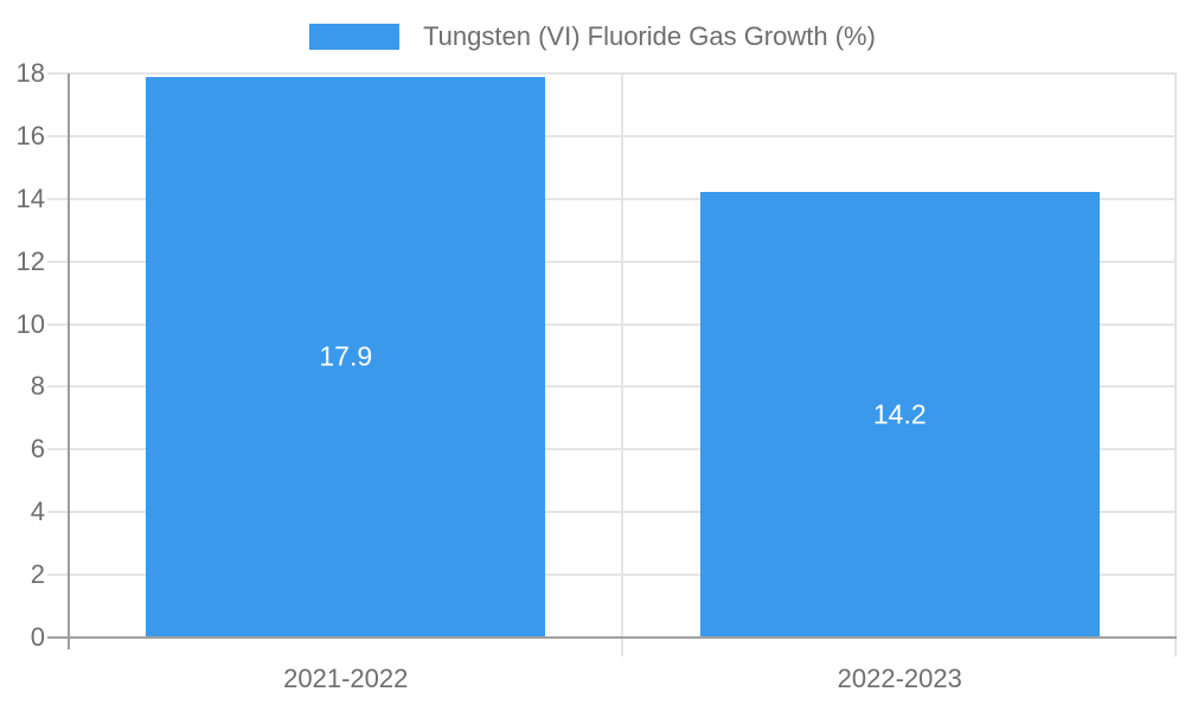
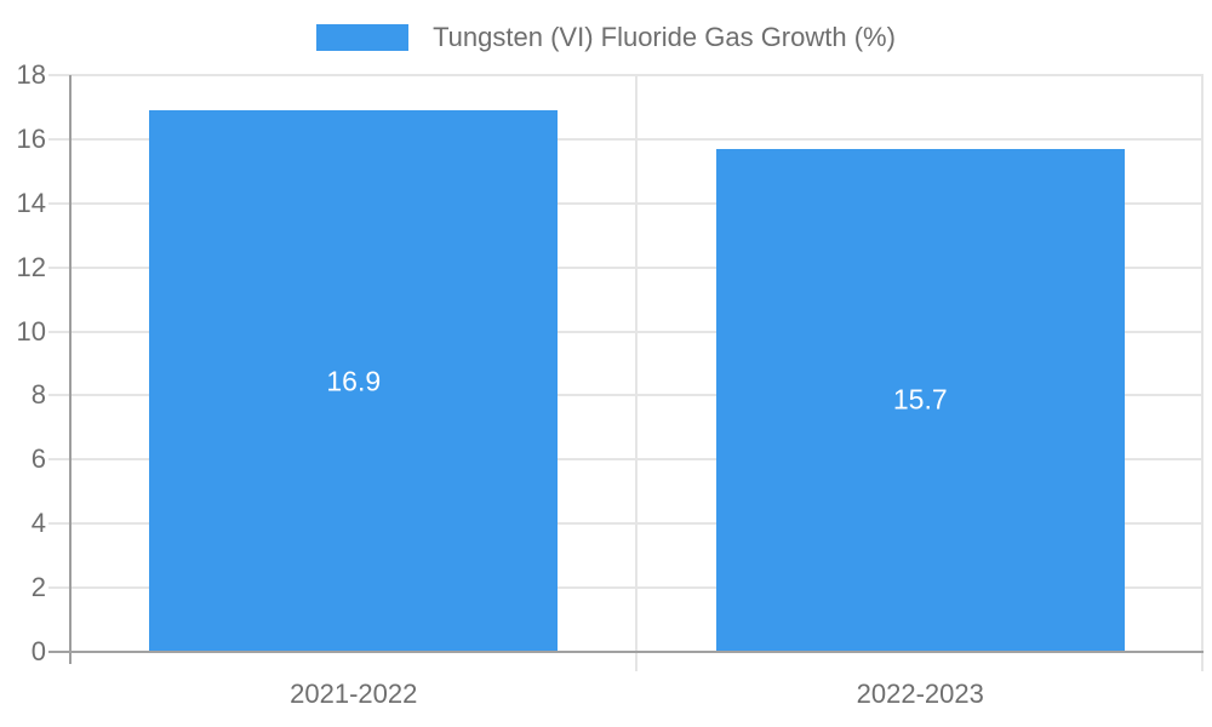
2021-2022: 17.9 -> 16.9
2022-2023: 14.2 -> 15.7
